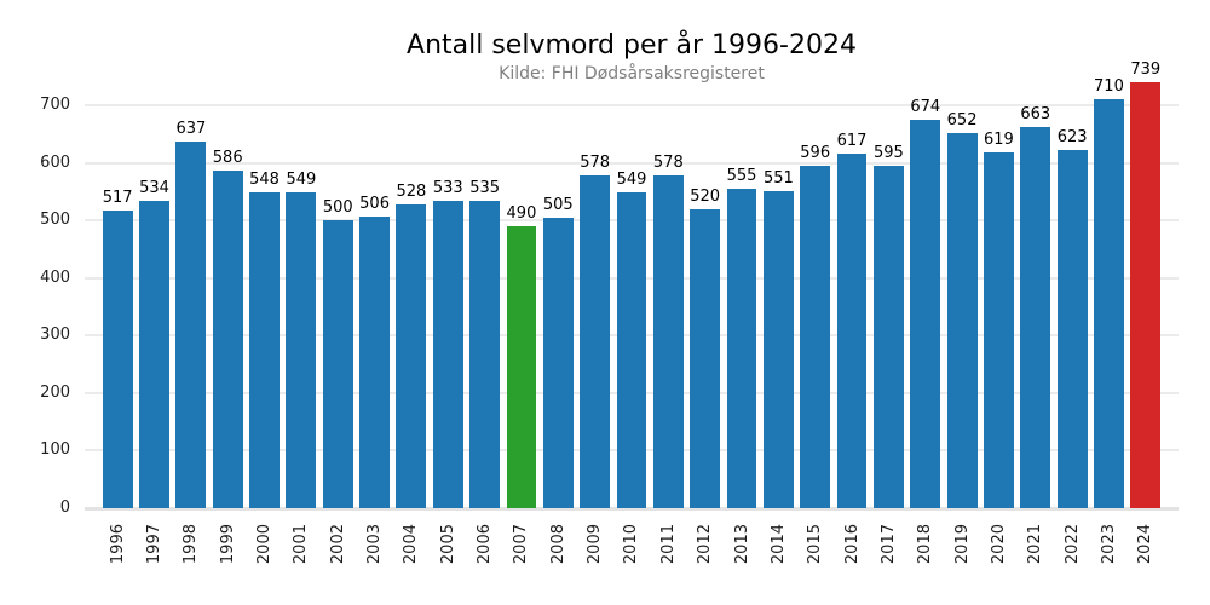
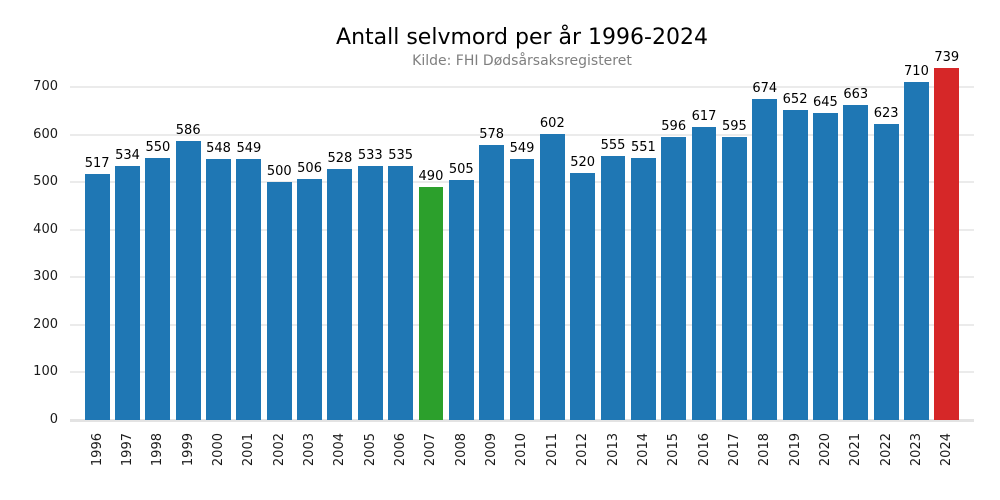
1998: 637 -> 550
2011: 578 -> 602
2020: 619 -> 645
